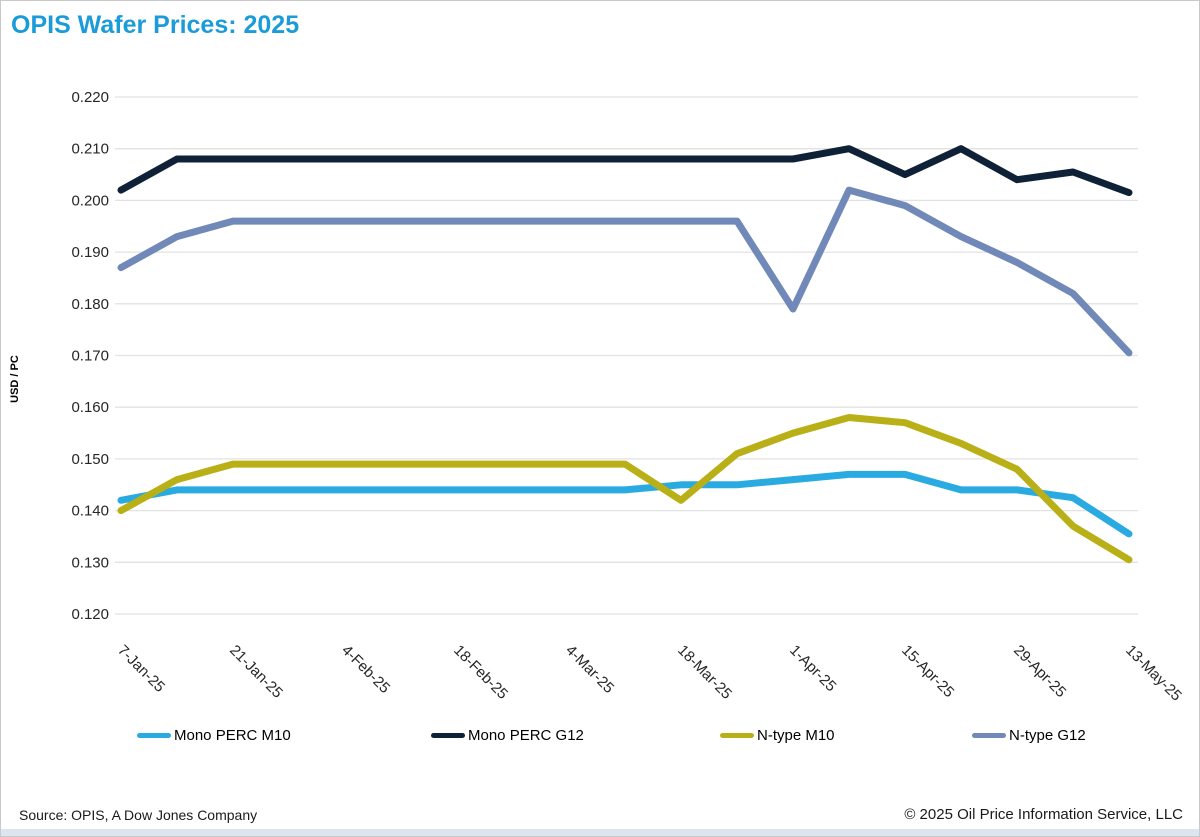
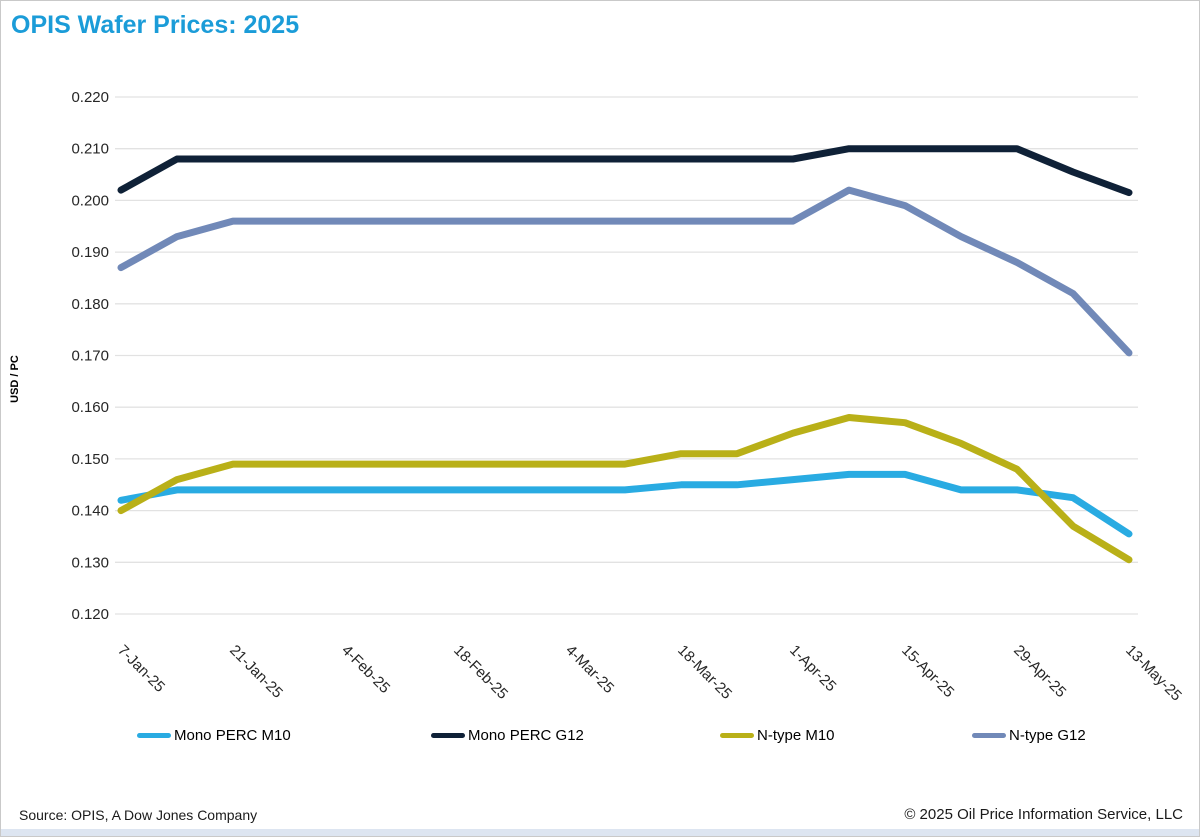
N-type M10/18-Mar-25: 0.142 -> 0.151
N-type G12/1-Apr-25: 0.179 -> 0.196
Mono PERC G12/15-Apr-25: 0.205 -> 0.210
Mono PERC G12/29-Apr-25: 0.204 -> 0.210
